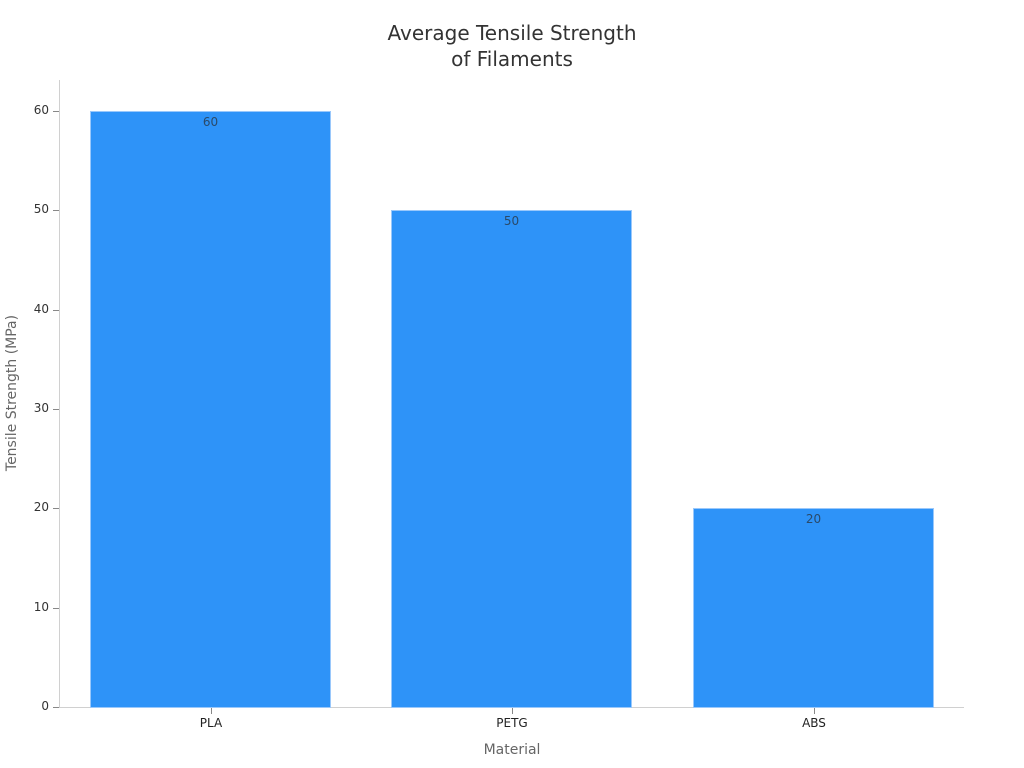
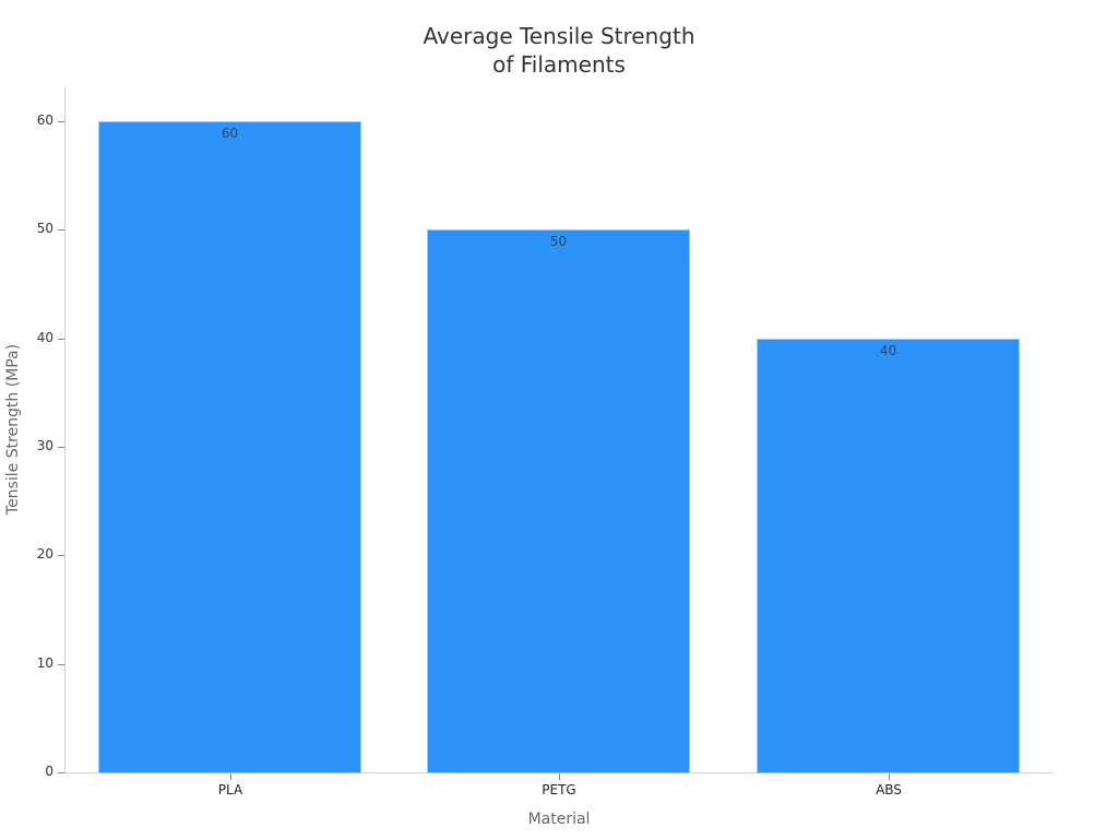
ABS: 20 -> 40
